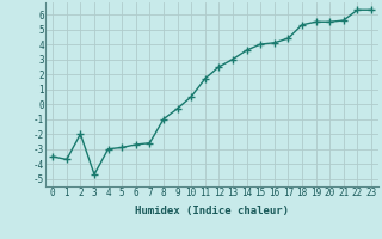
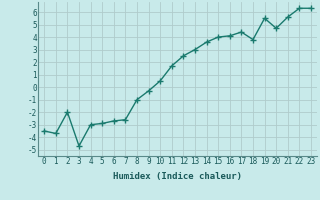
18: 5.3 -> 3.8
20: 5.5 -> 4.7
